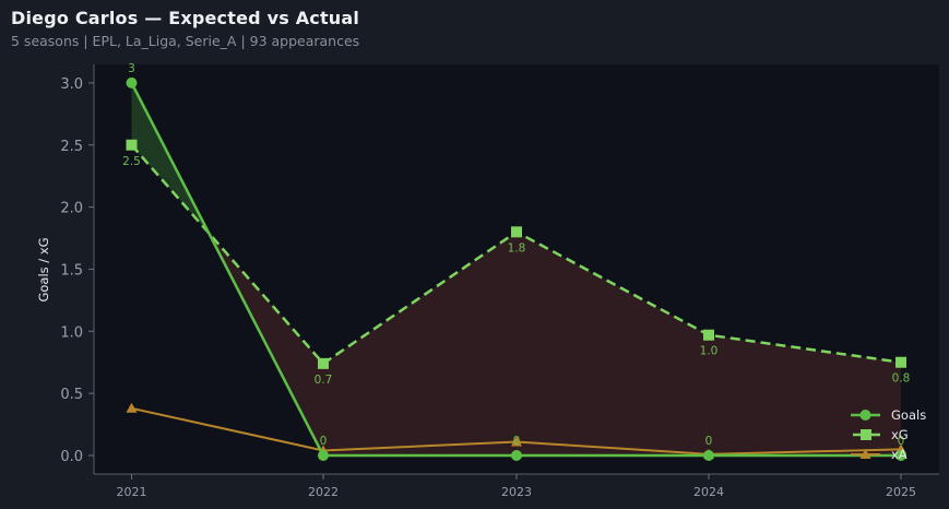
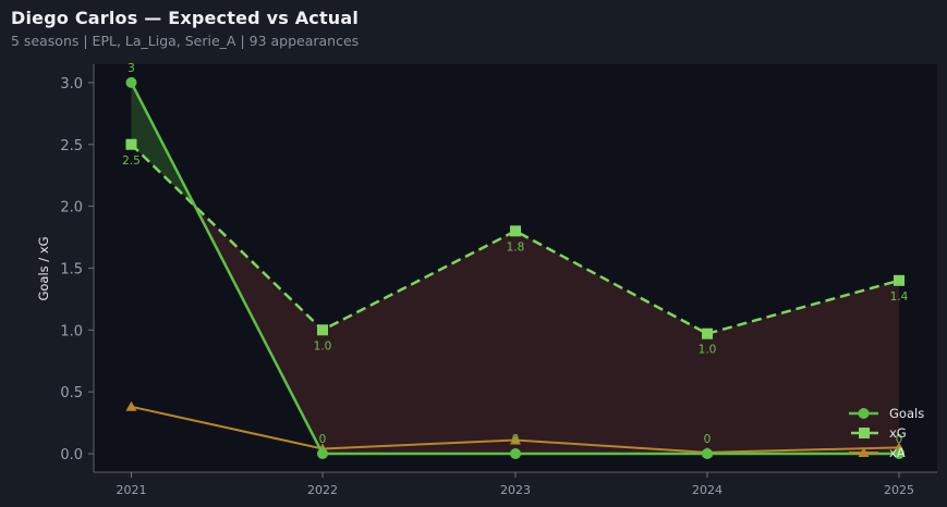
xG/2022: 0.7 -> 1.0
xG/2025: 0.8 -> 1.4
